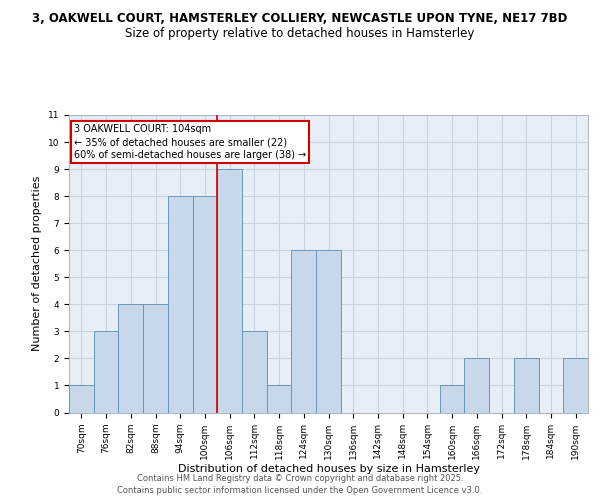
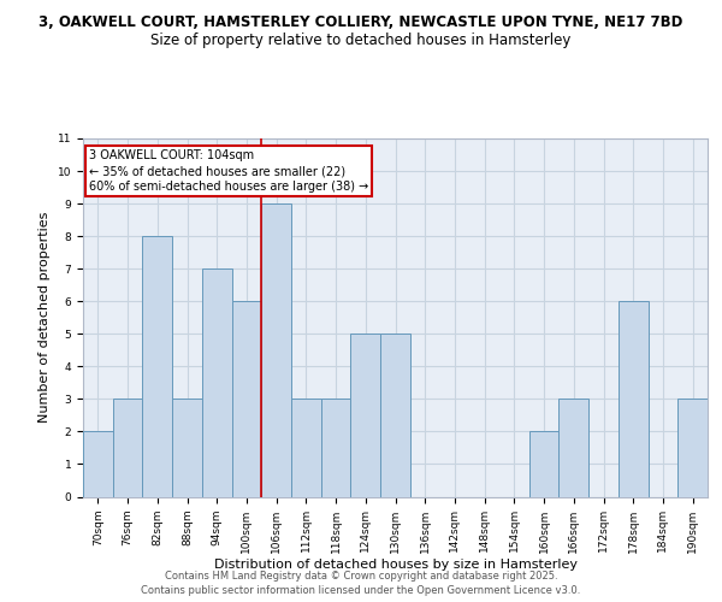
70sqm: 1 -> 2
82sqm: 4 -> 8
88sqm: 4 -> 3
94sqm: 8 -> 7
100sqm: 8 -> 6
118sqm: 1 -> 3
124sqm: 6 -> 5
130sqm: 6 -> 5
160sqm: 1 -> 2
166sqm: 2 -> 3
178sqm: 2 -> 6
190sqm: 2 -> 3
